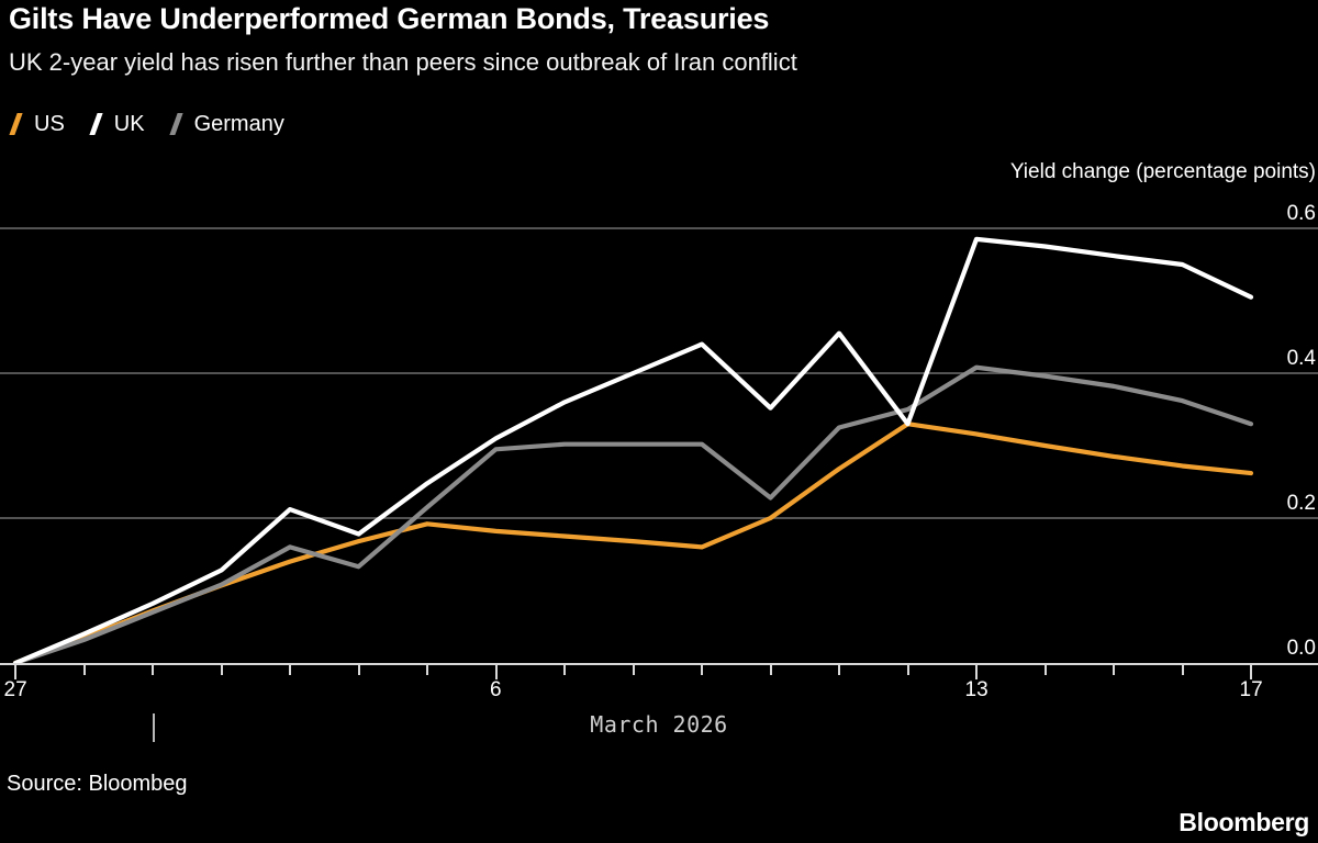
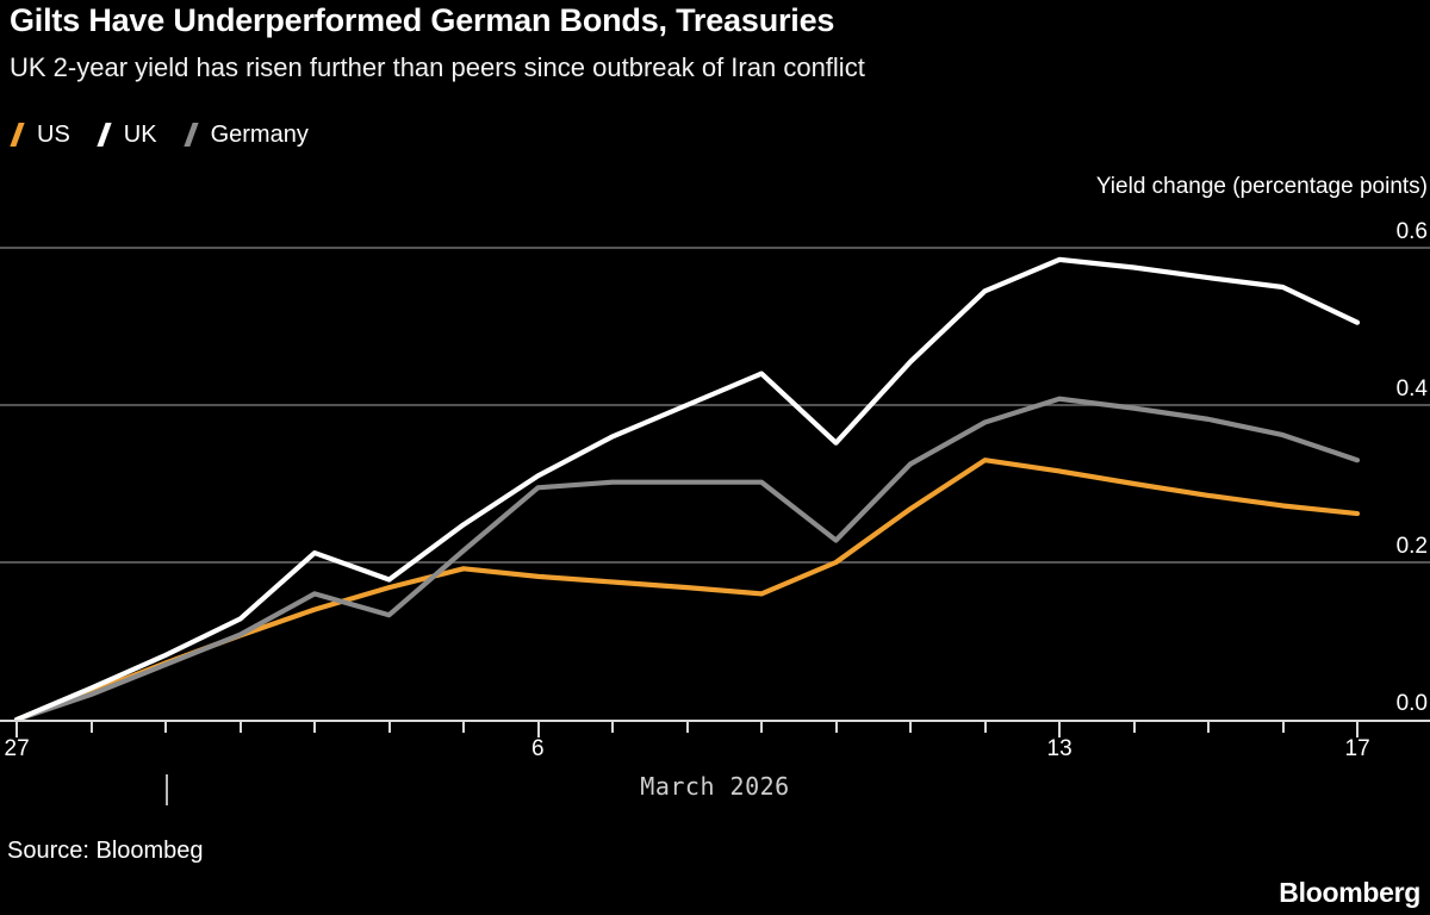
UK/13: 0.33 -> 0.55
Germany/13: 0.35 -> 0.38
